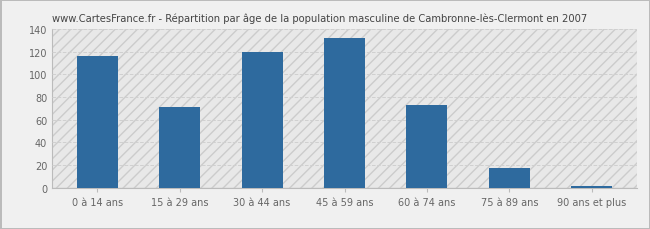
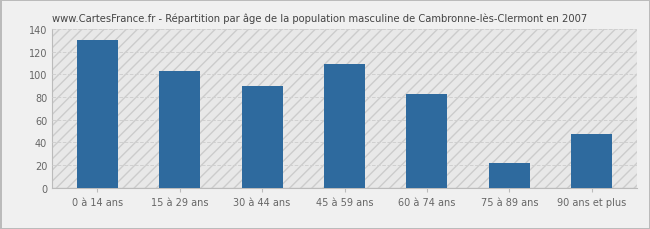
0 à 14 ans: 116 -> 130
15 à 29 ans: 71 -> 103
30 à 44 ans: 120 -> 90
45 à 59 ans: 132 -> 109
60 à 74 ans: 73 -> 83
75 à 89 ans: 17 -> 22
90 ans et plus: 1 -> 47
